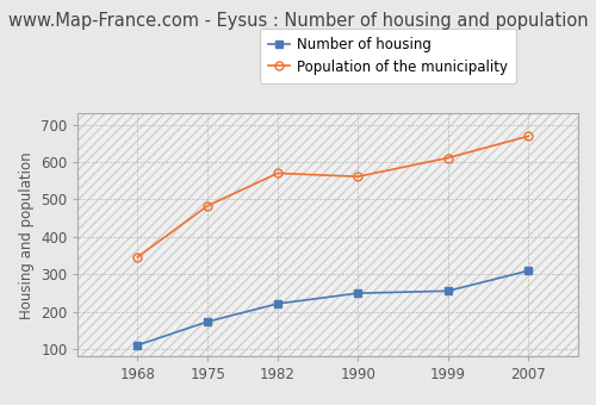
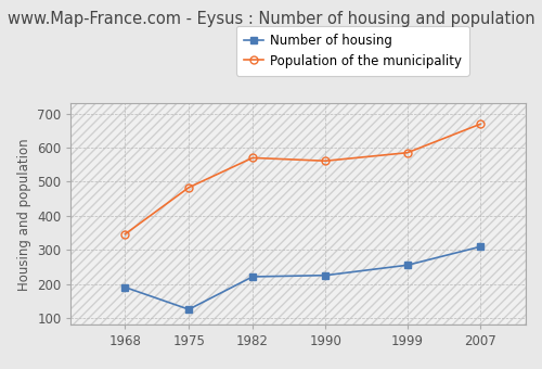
Number of housing/1968: 110 -> 190
Number of housing/1975: 173 -> 125
Number of housing/1990: 249 -> 225
Population of the municipality/1999: 611 -> 585
